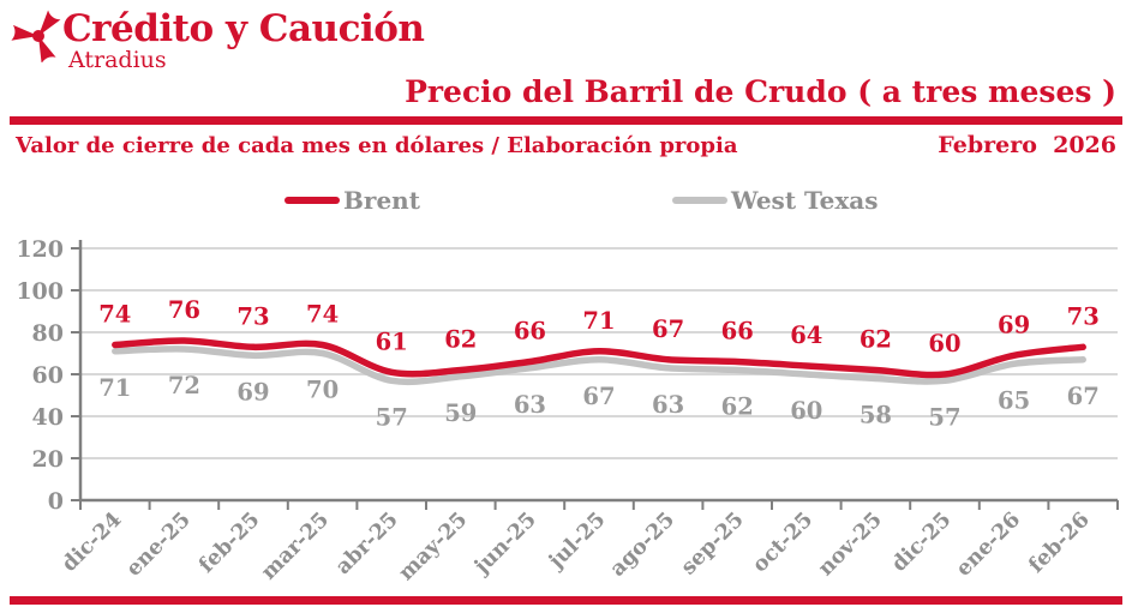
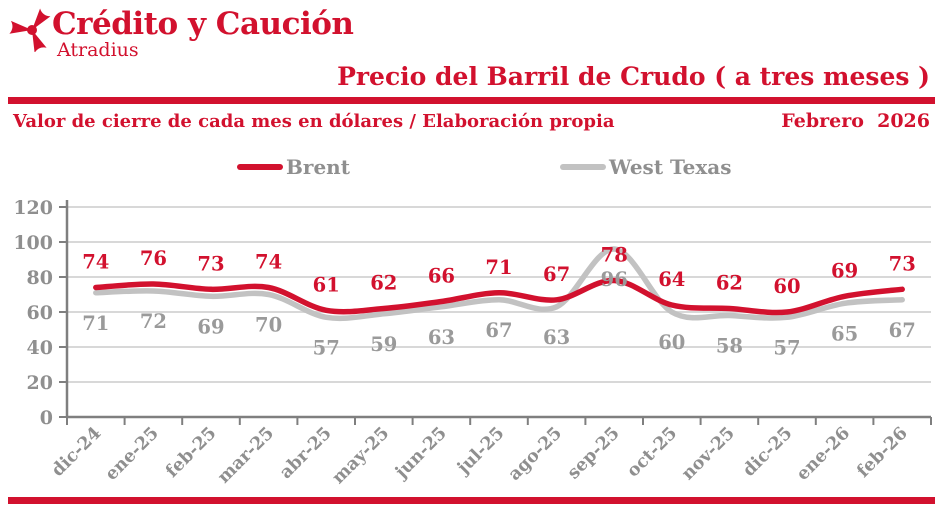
Brent/sep-25: 66 -> 78
West Texas/sep-25: 62 -> 96
